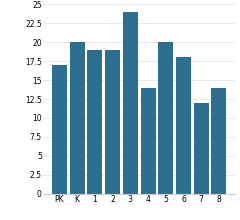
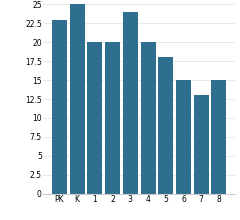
PK: 17 -> 23
K: 20 -> 25
1: 19 -> 20
2: 19 -> 20
4: 14 -> 20
5: 20 -> 18
6: 18 -> 15
7: 12 -> 13
8: 14 -> 15
